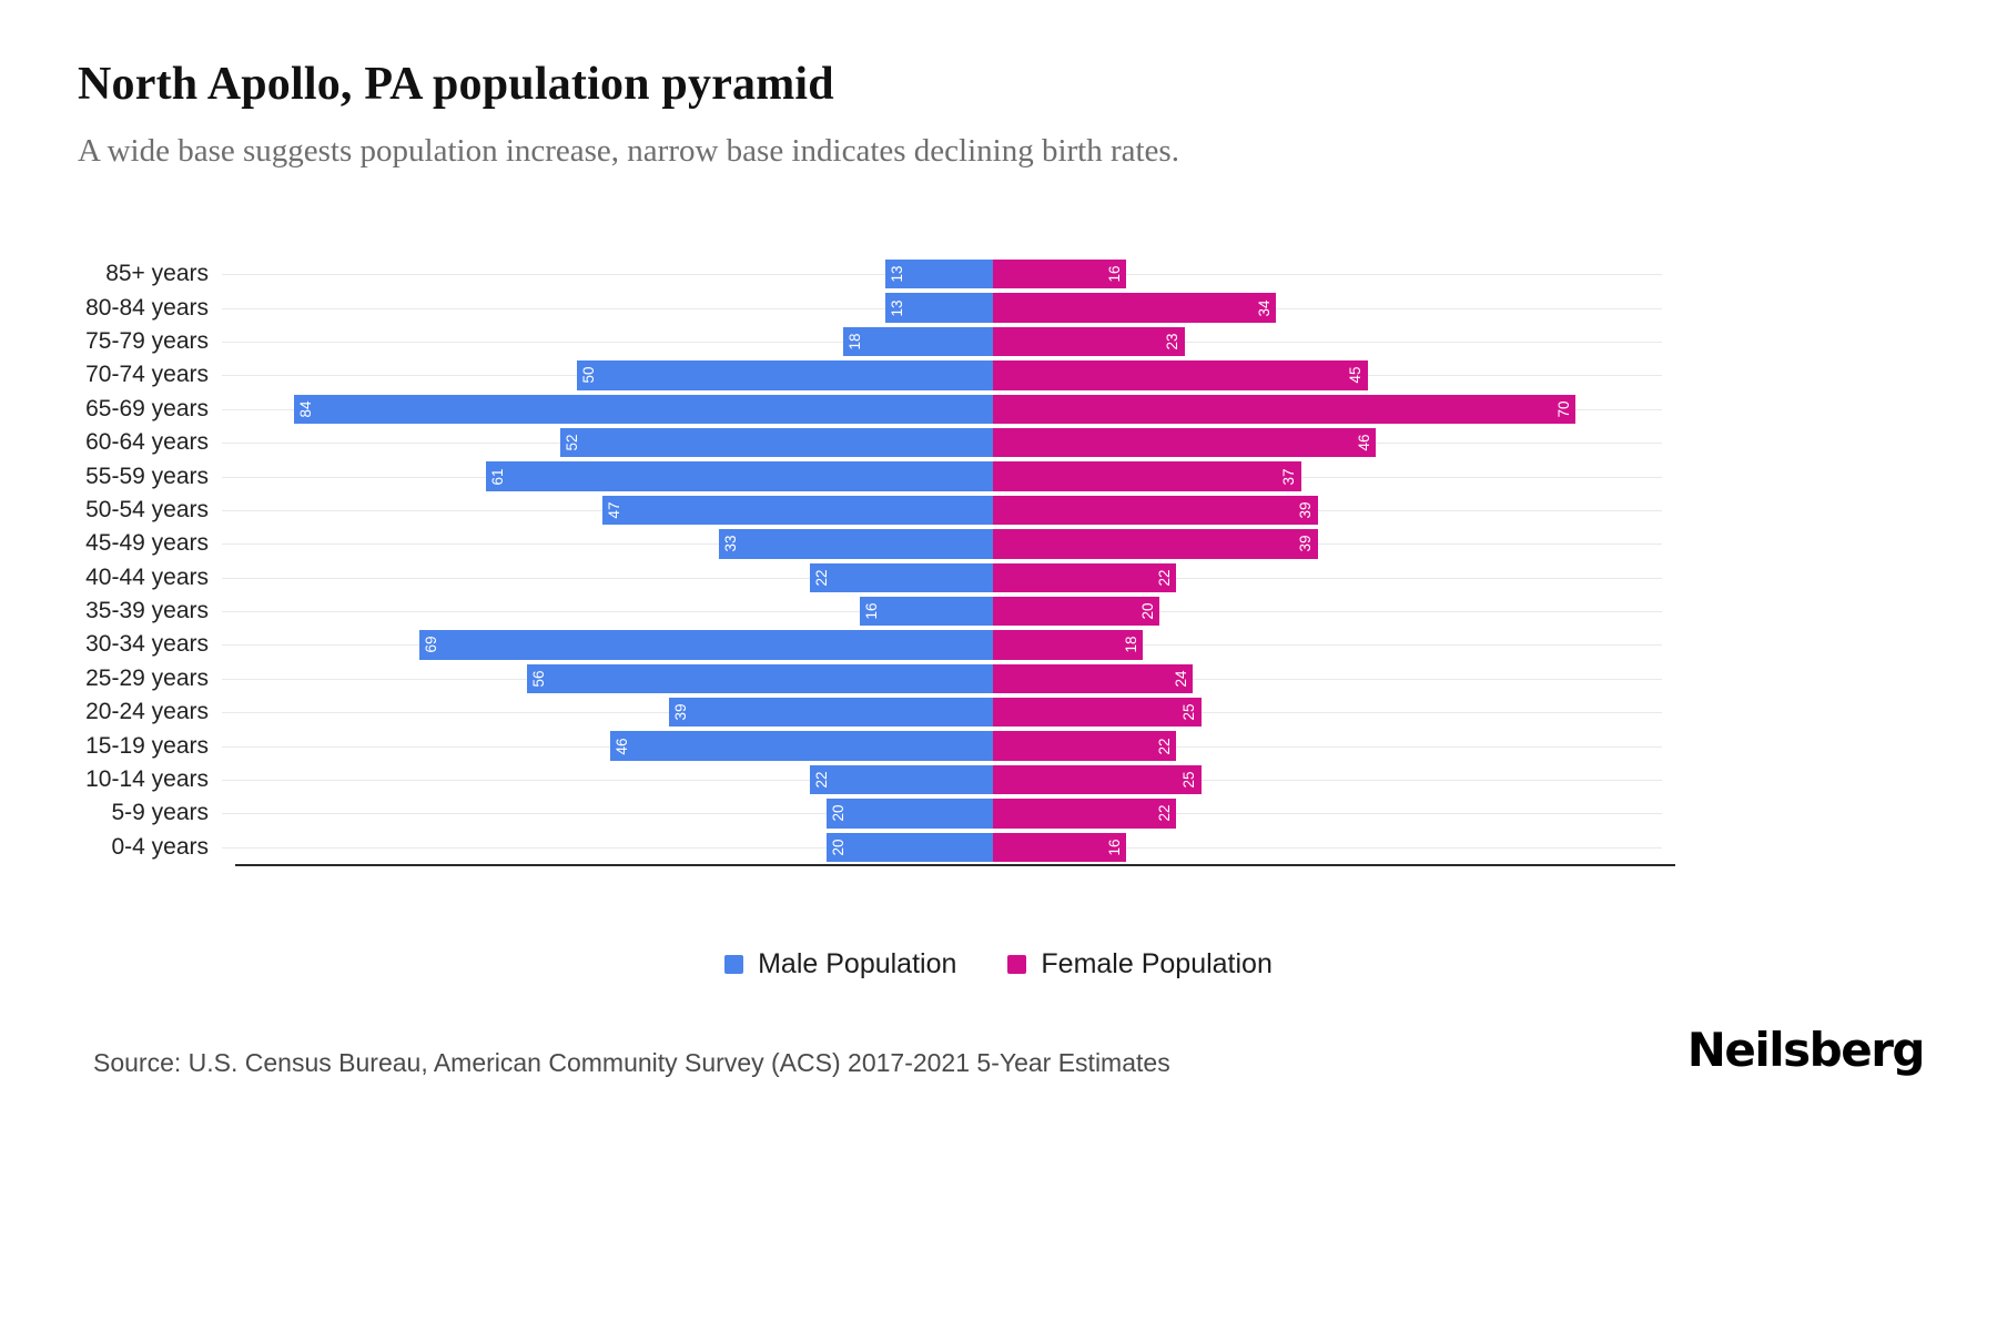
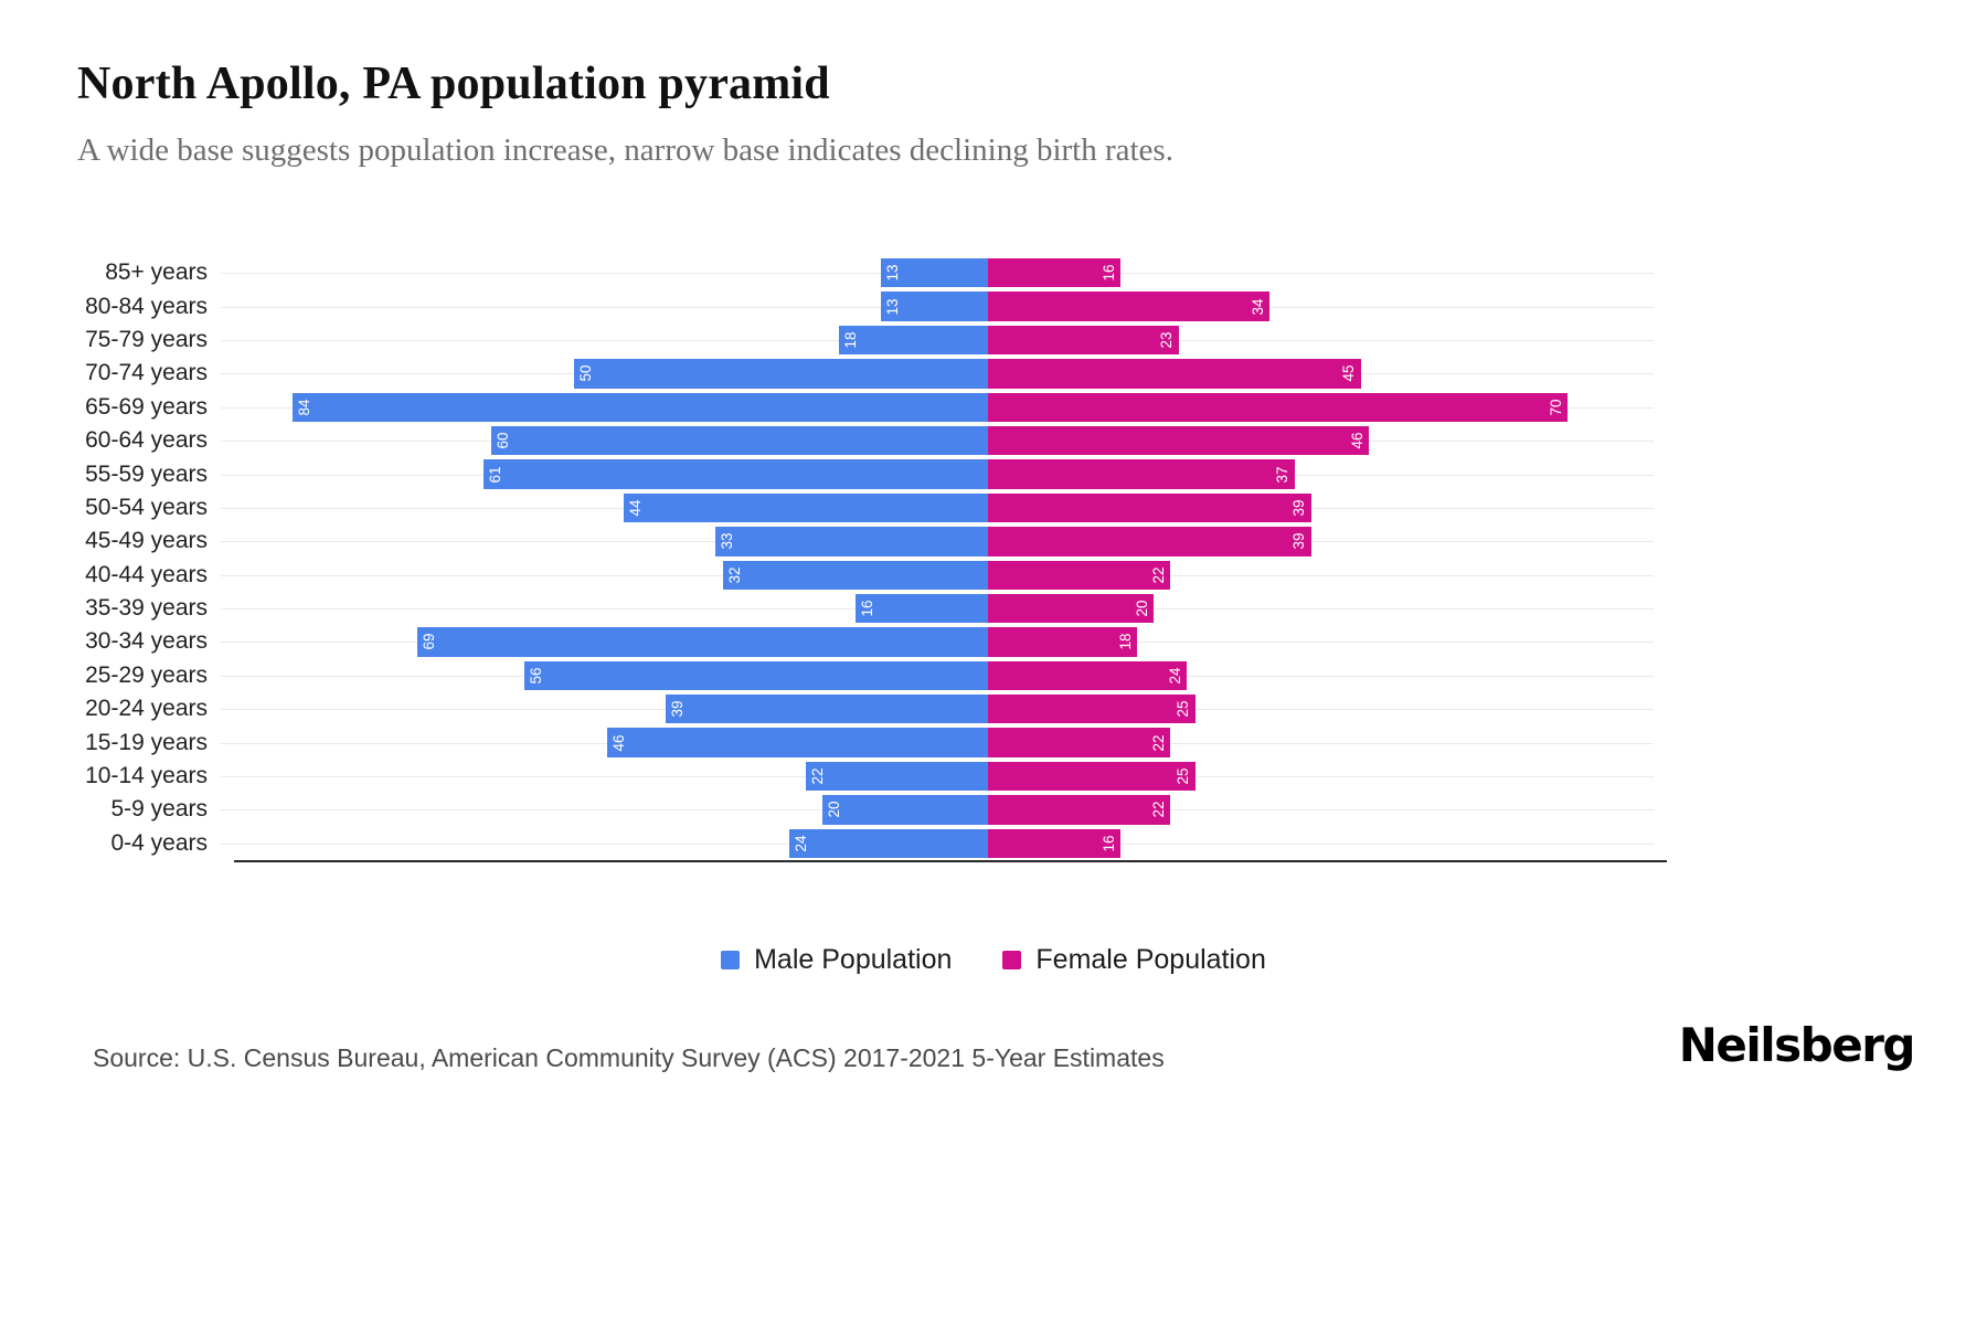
Male Population/60-64 years: 52 -> 60
Male Population/50-54 years: 47 -> 44
Male Population/40-44 years: 22 -> 32
Male Population/0-4 years: 20 -> 24
